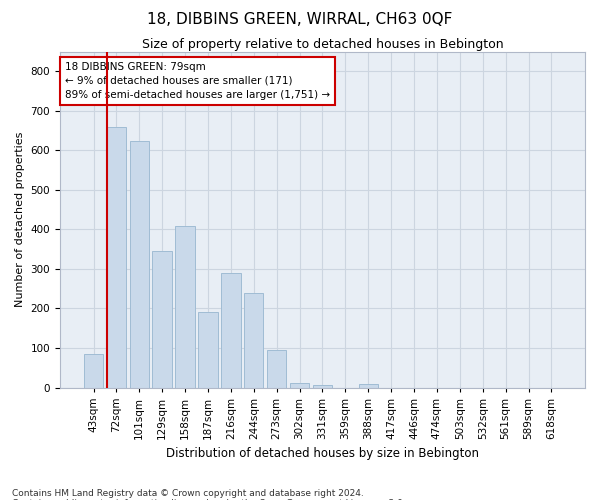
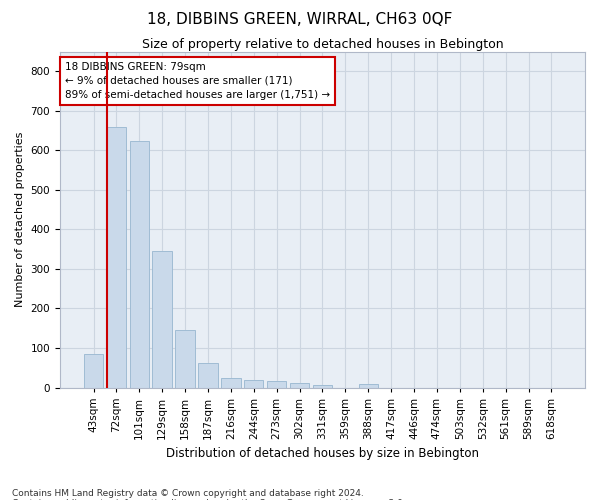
158sqm: 410 -> 145
187sqm: 190 -> 62
216sqm: 290 -> 25
244sqm: 240 -> 20
273sqm: 95 -> 17
